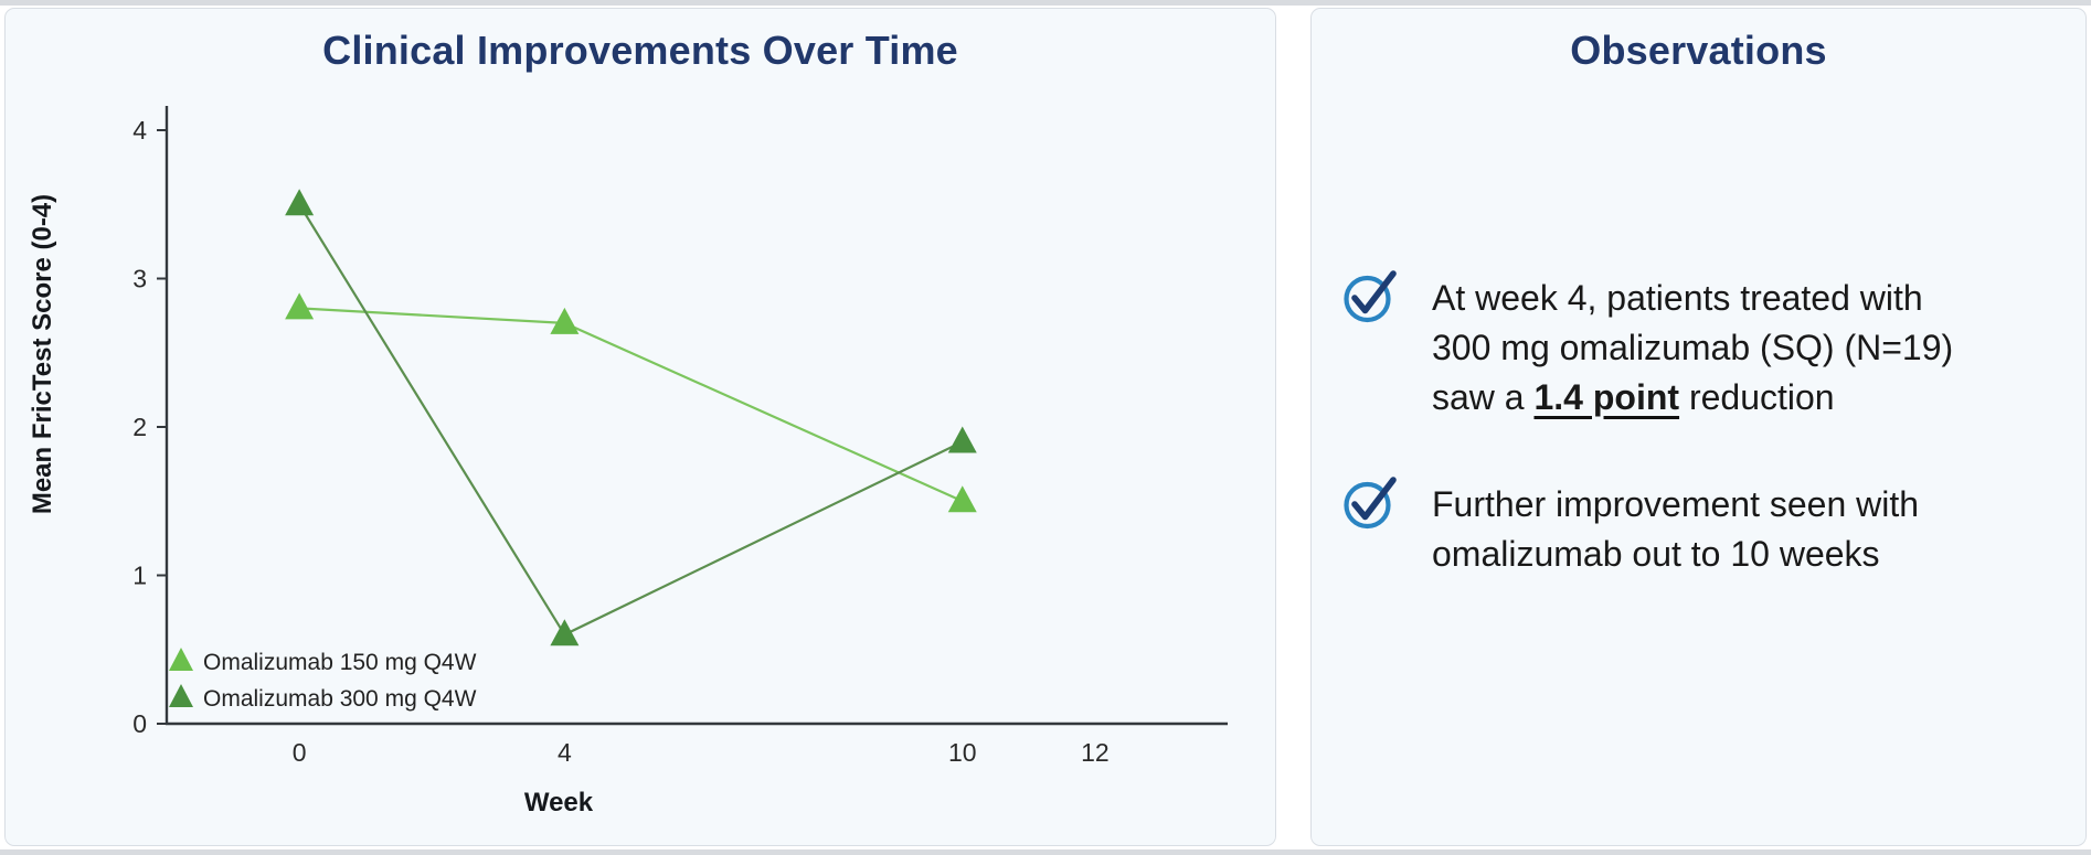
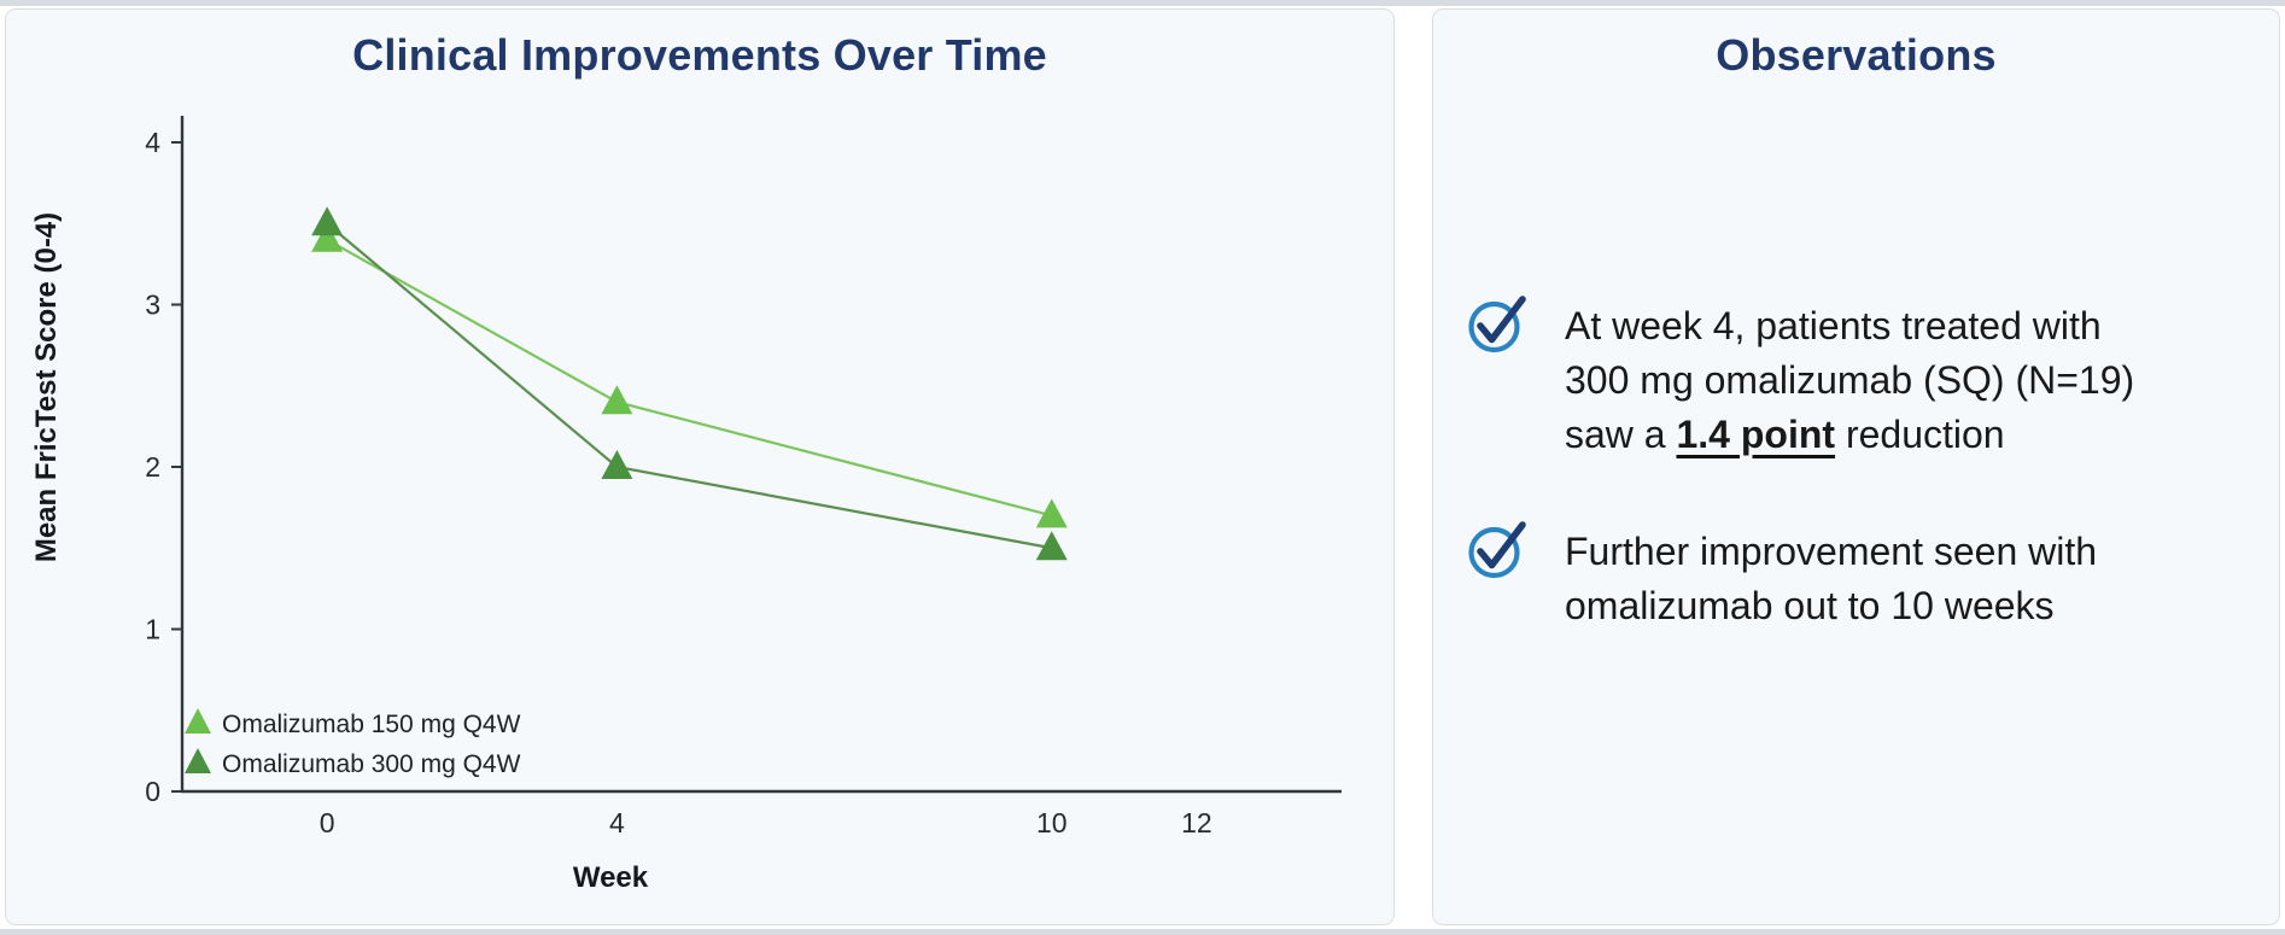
Omalizumab 150 mg Q4W/0: 2.8 -> 3.4
Omalizumab 150 mg Q4W/4: 2.7 -> 2.4
Omalizumab 300 mg Q4W/4: 0.6 -> 2.0
Omalizumab 150 mg Q4W/10: 1.5 -> 1.7
Omalizumab 300 mg Q4W/10: 1.9 -> 1.5
